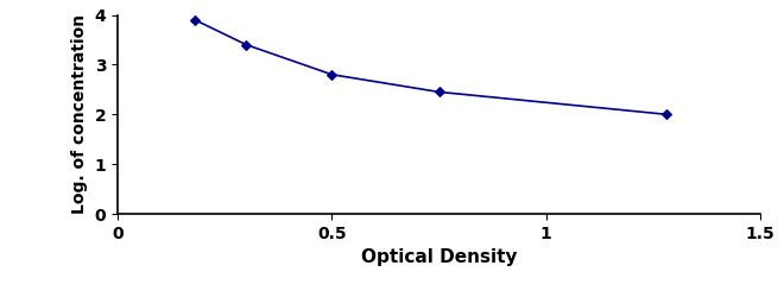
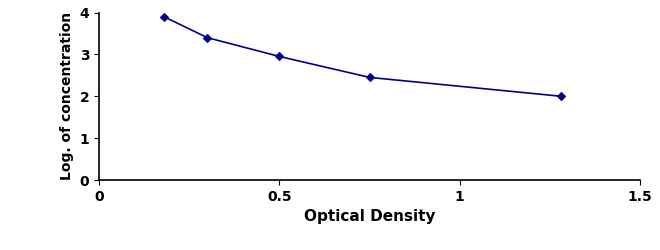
0.5: 2.80 -> 2.95
